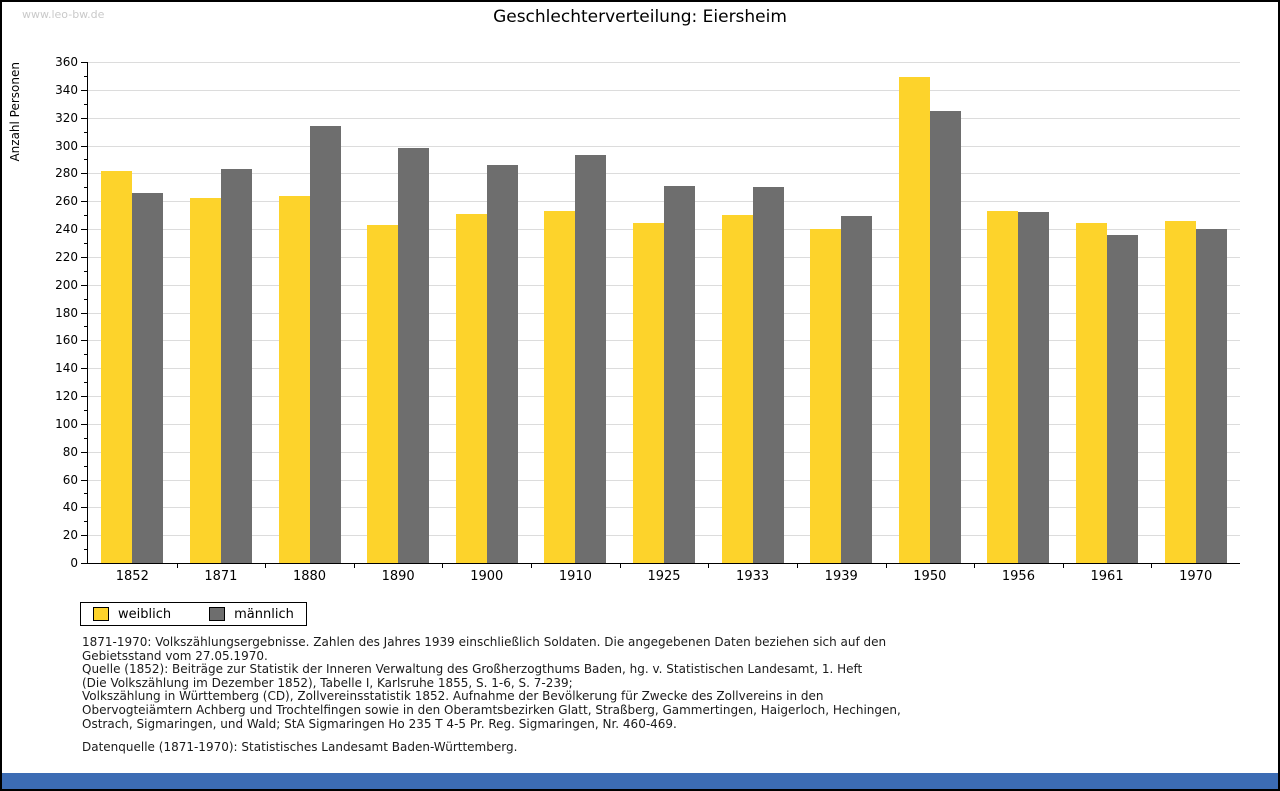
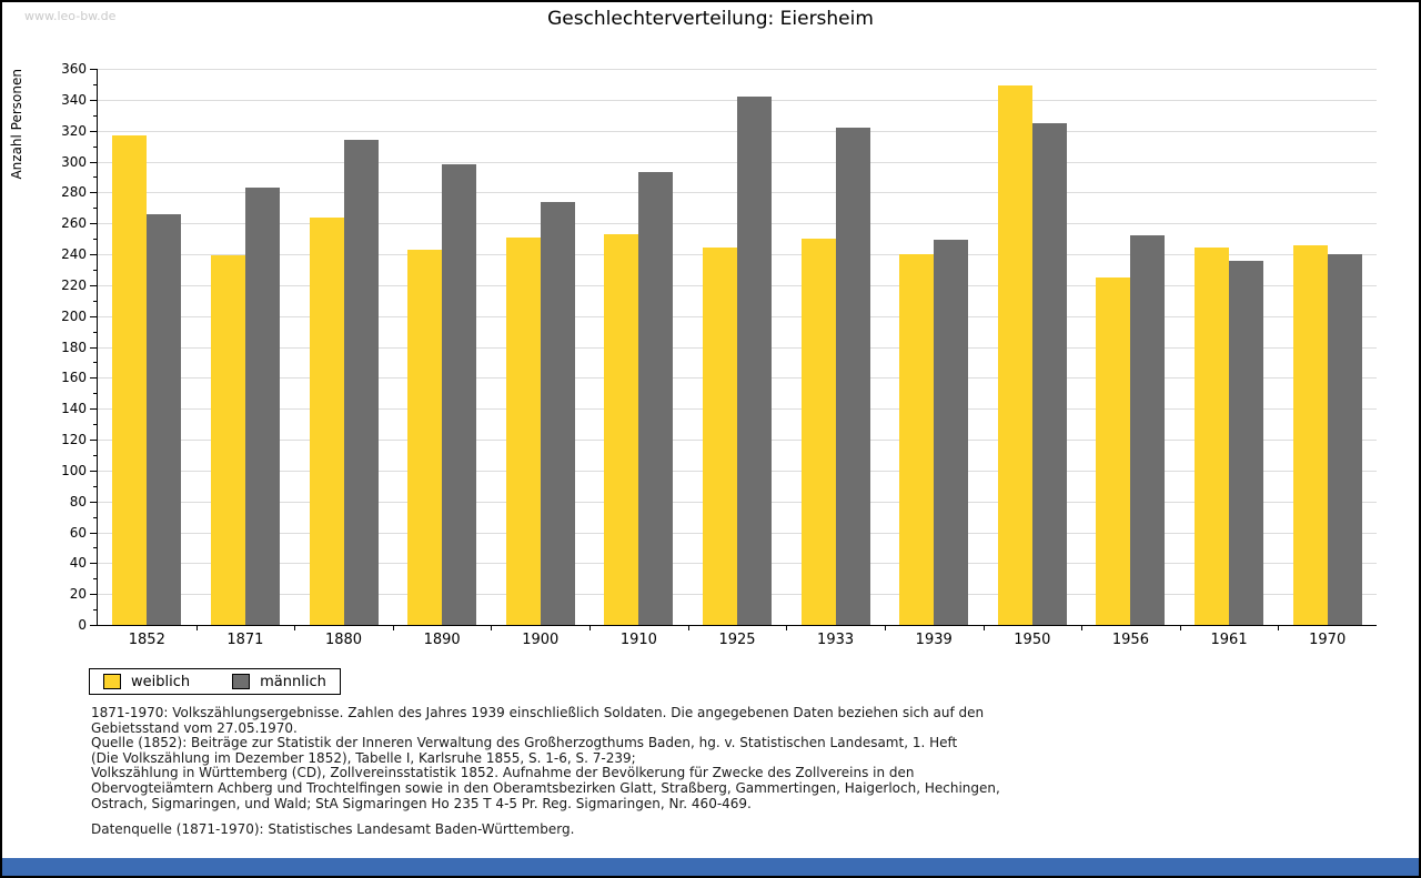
weiblich/1852: 282 -> 317
weiblich/1871: 262 -> 239
männlich/1900: 286 -> 274
männlich/1925: 271 -> 342
männlich/1933: 270 -> 322
weiblich/1956: 253 -> 225
